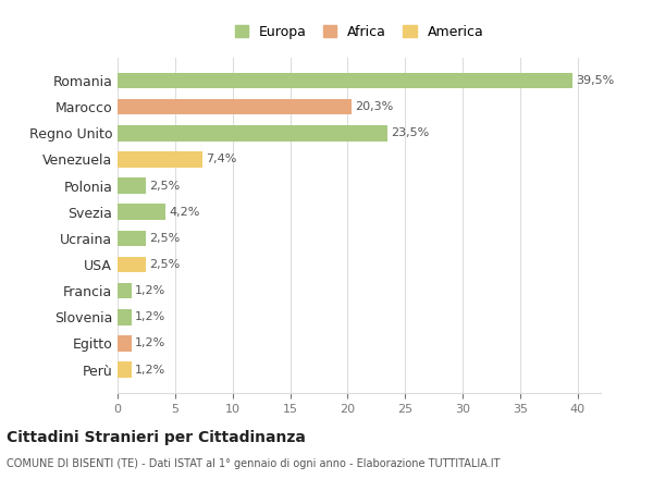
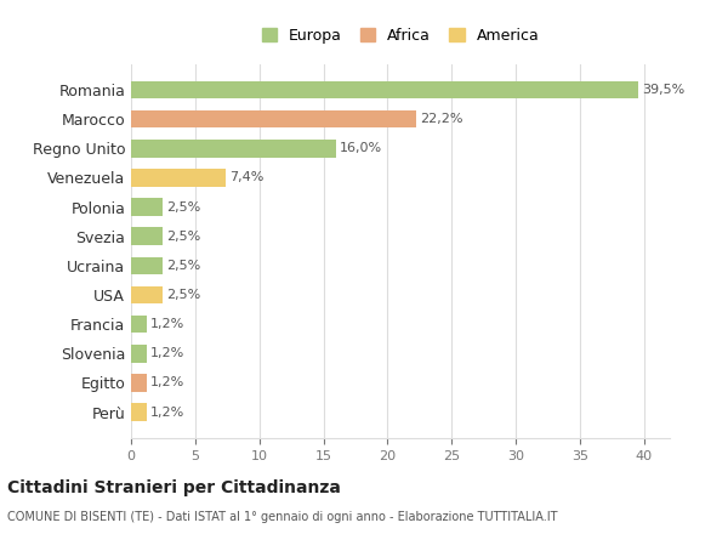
Marocco: 20,3% -> 22,2%
Regno Unito: 23,5% -> 16,0%
Svezia: 4,2% -> 2,5%
